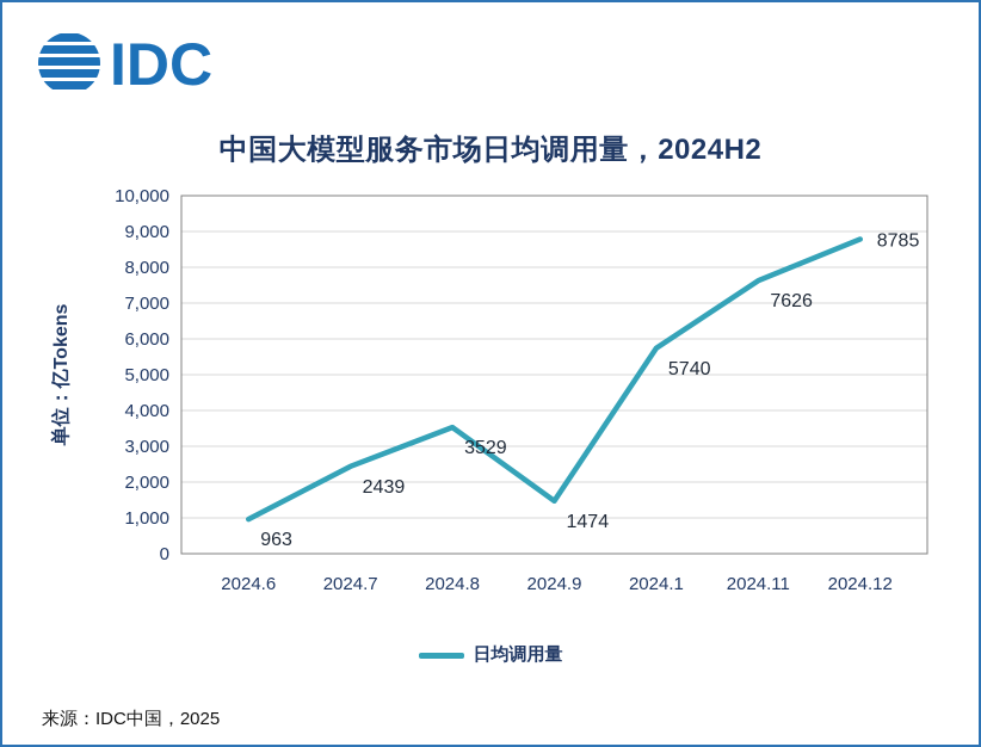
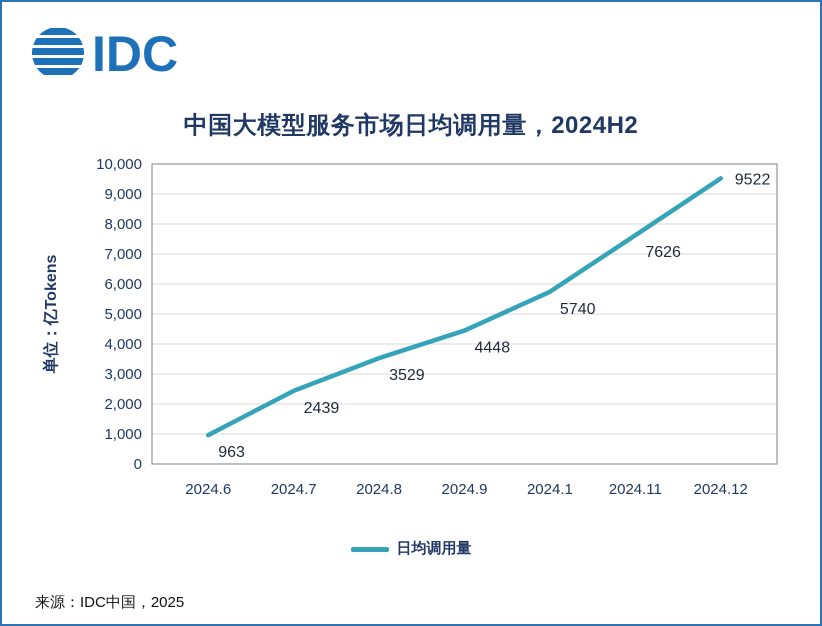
2024.9: 1474 -> 4448
2024.12: 8785 -> 9522
